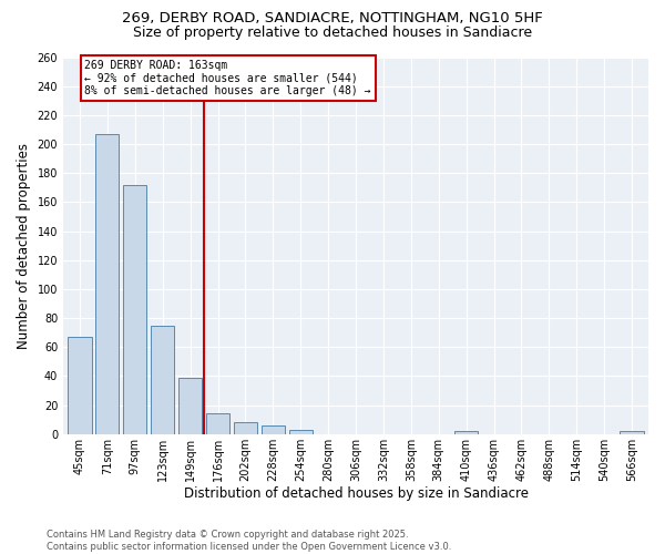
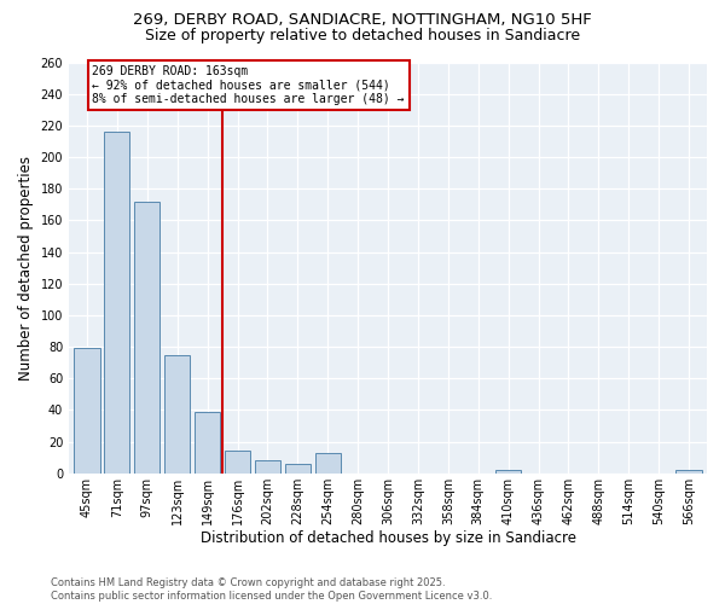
45sqm: 67 -> 79
71sqm: 207 -> 216
254sqm: 3 -> 13
